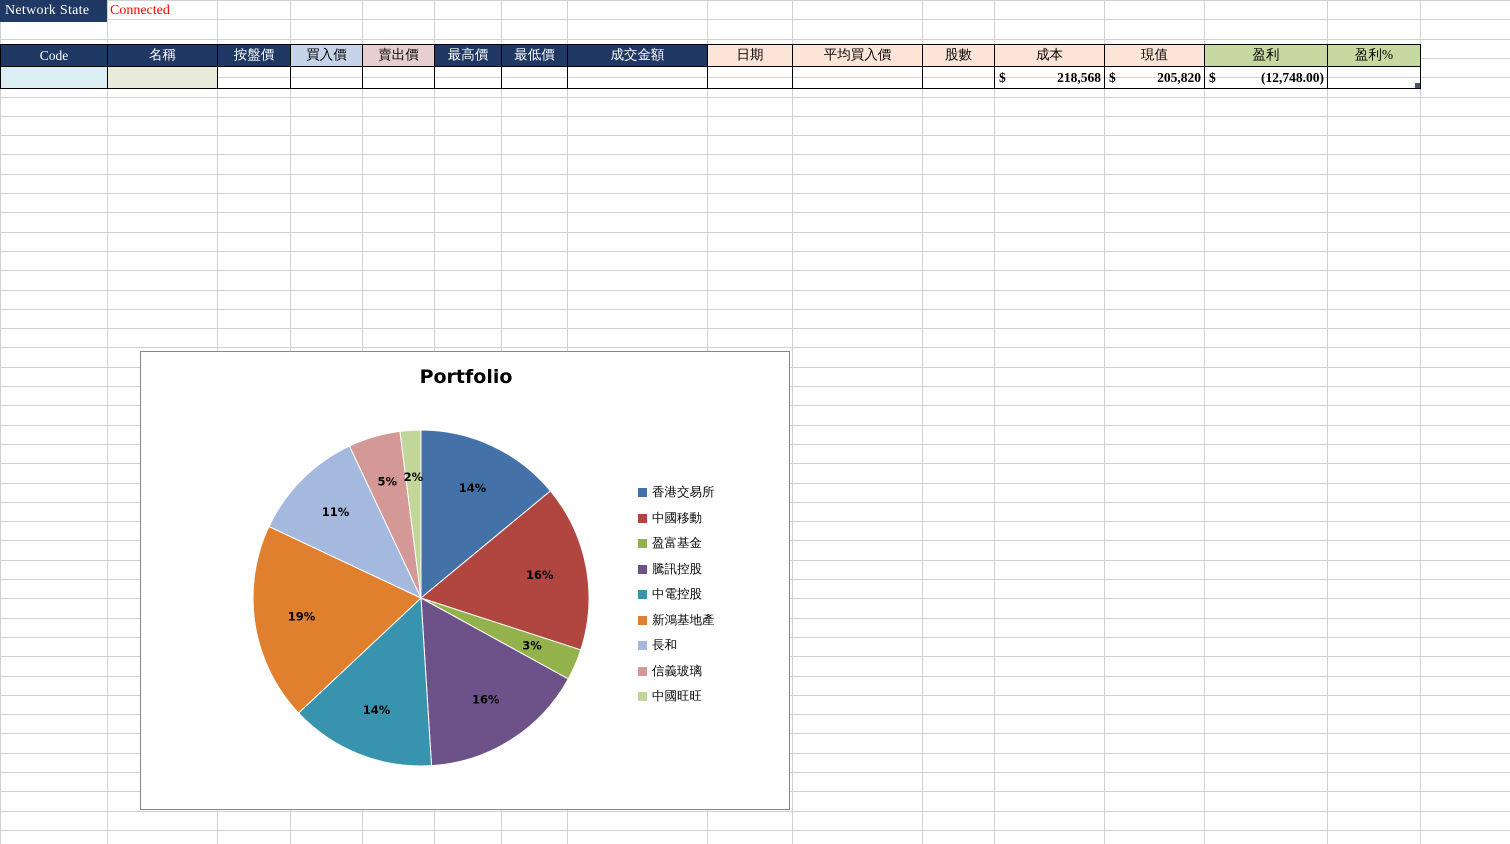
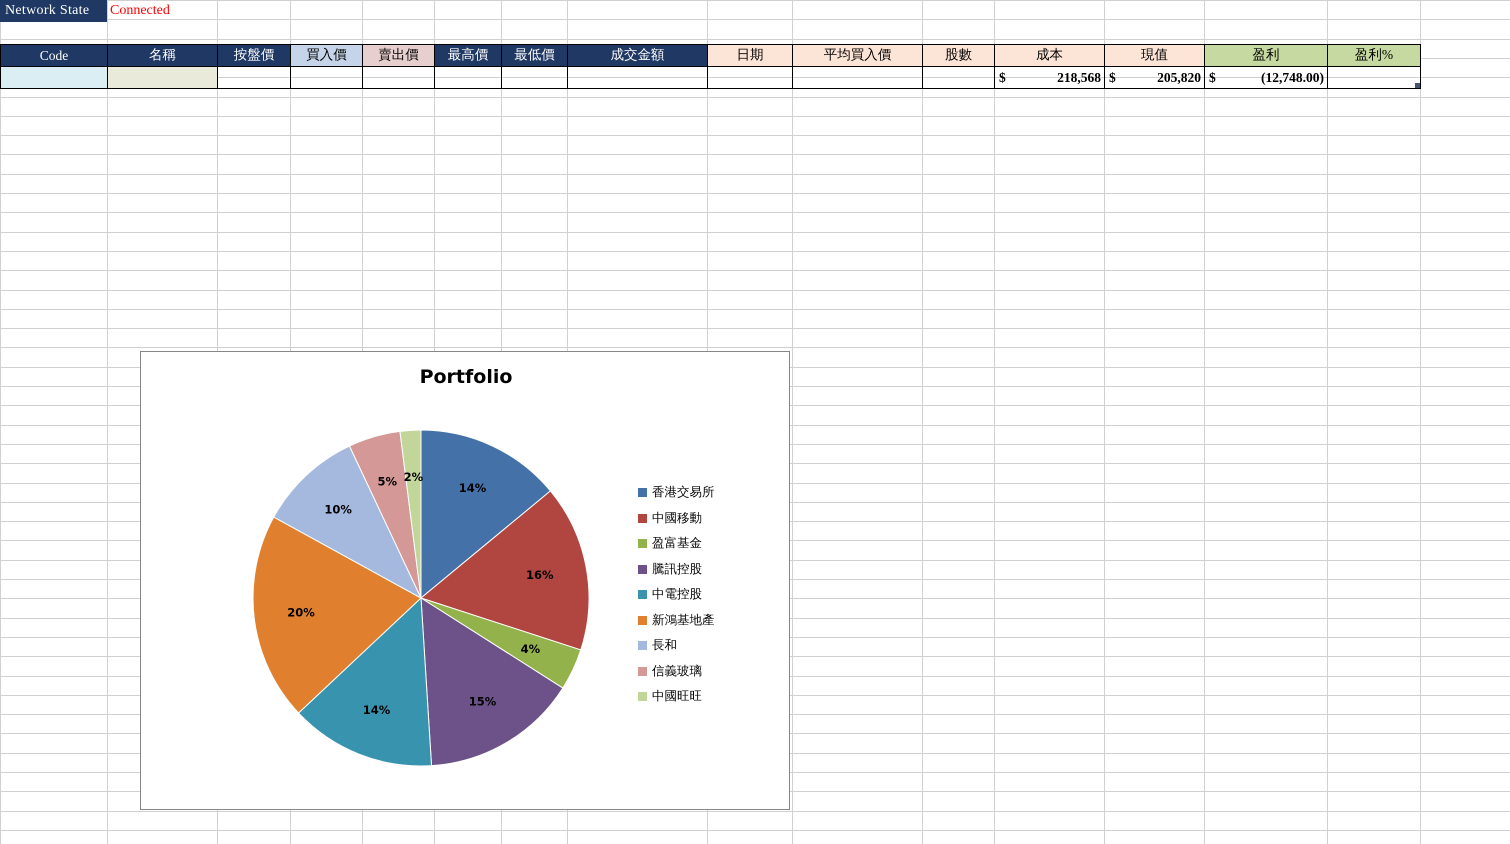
盈富基金: 3% -> 4%
騰訊控股: 16% -> 15%
新鴻基地產: 19% -> 20%
長和: 11% -> 10%
